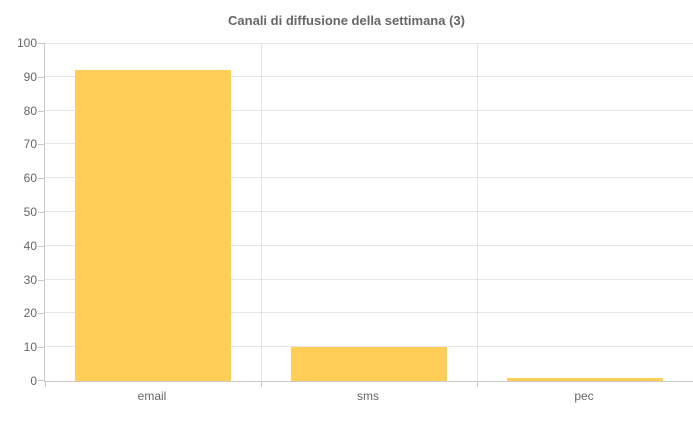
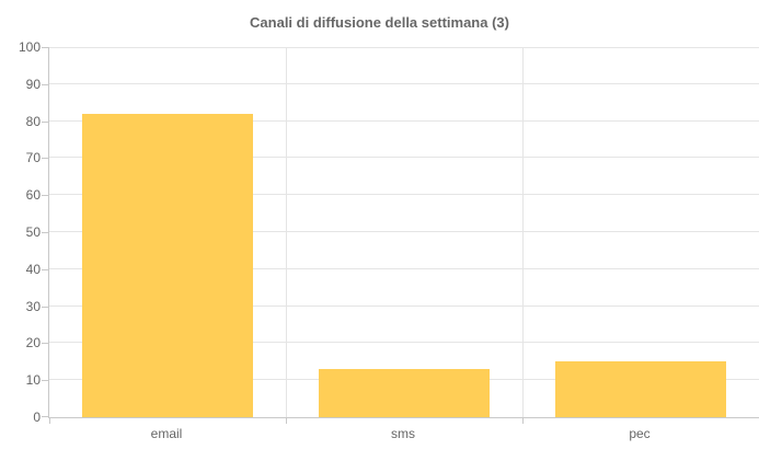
email: 92 -> 82
sms: 10 -> 13
pec: 1 -> 15
